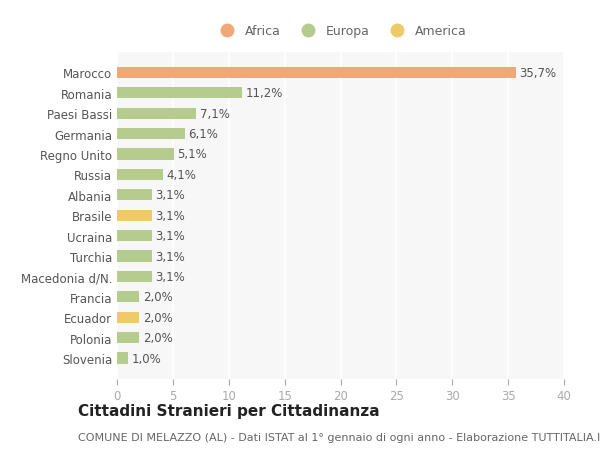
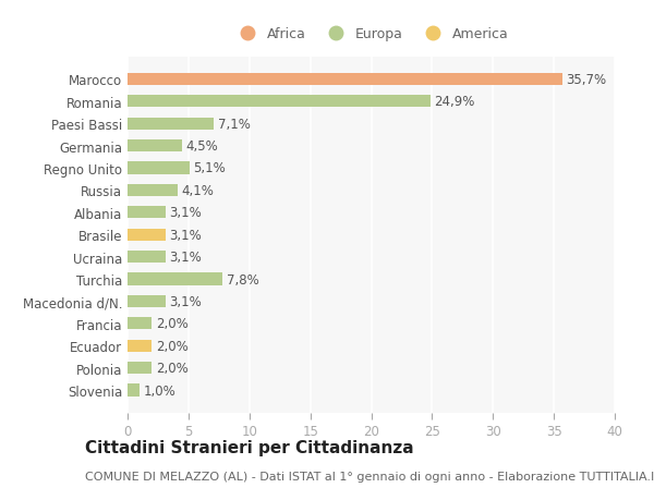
Romania: 11,2% -> 24,9%
Germania: 6,1% -> 4,5%
Turchia: 3,1% -> 7,8%
